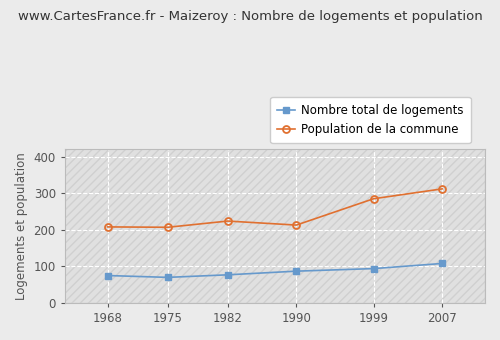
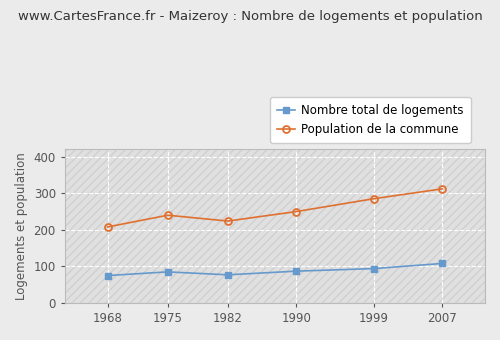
Nombre total de logements/1975: 70 -> 85
Population de la commune/1975: 207 -> 240
Population de la commune/1990: 213 -> 250
